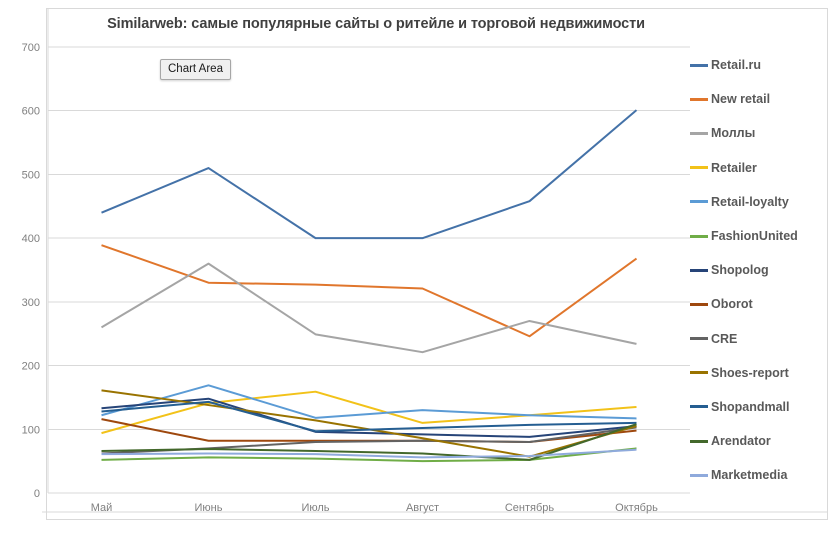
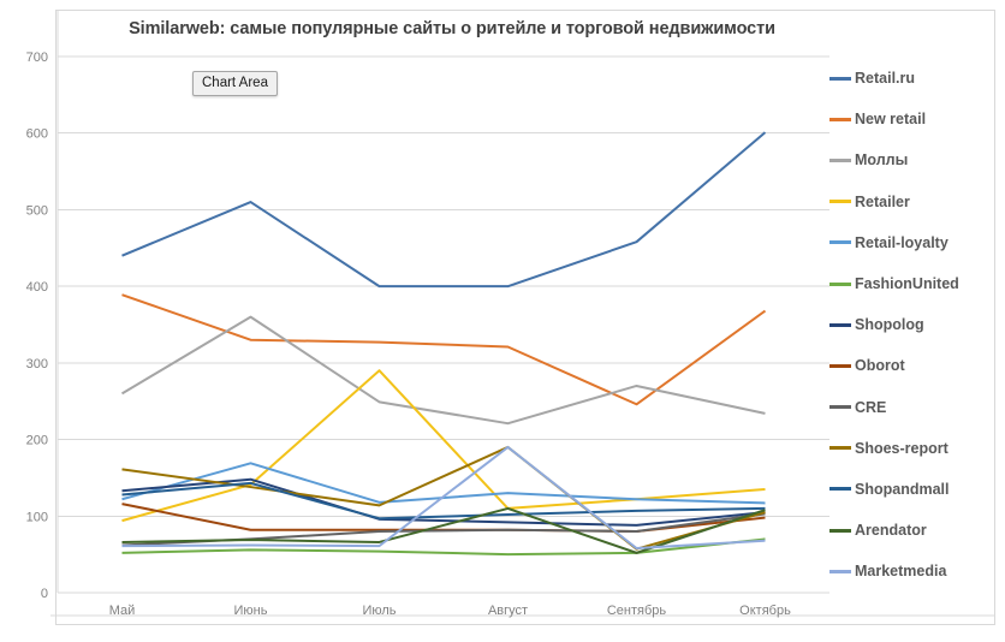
Retailer/Июль: 160 -> 290
Shoes-report/Август: 90 -> 190
Arendator/Август: 60 -> 110
Marketmedia/Август: 60 -> 190
